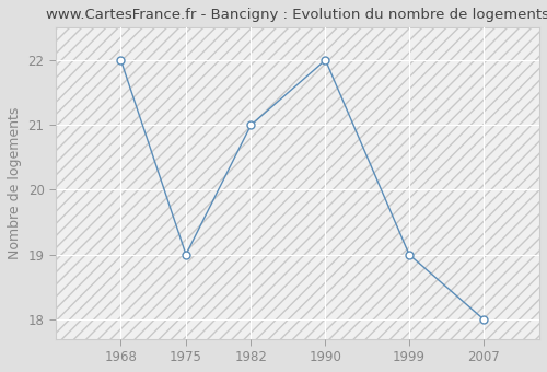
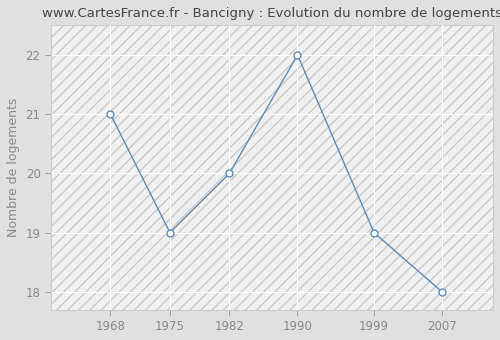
1968: 22 -> 21
1982: 21 -> 20
